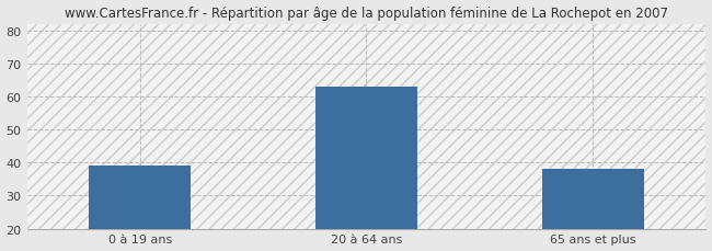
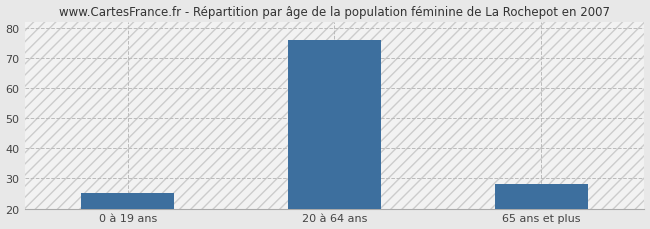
0 à 19 ans: 39 -> 25
20 à 64 ans: 63 -> 76
65 ans et plus: 38 -> 28
